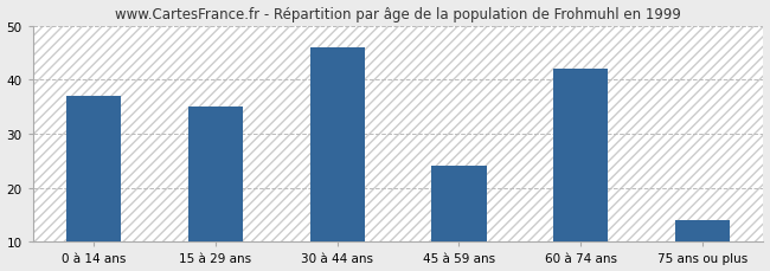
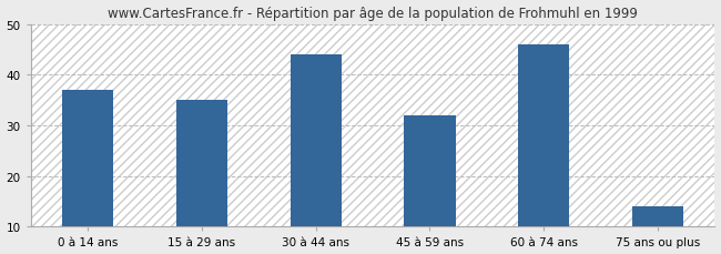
30 à 44 ans: 46 -> 44
45 à 59 ans: 24 -> 32
60 à 74 ans: 42 -> 46
